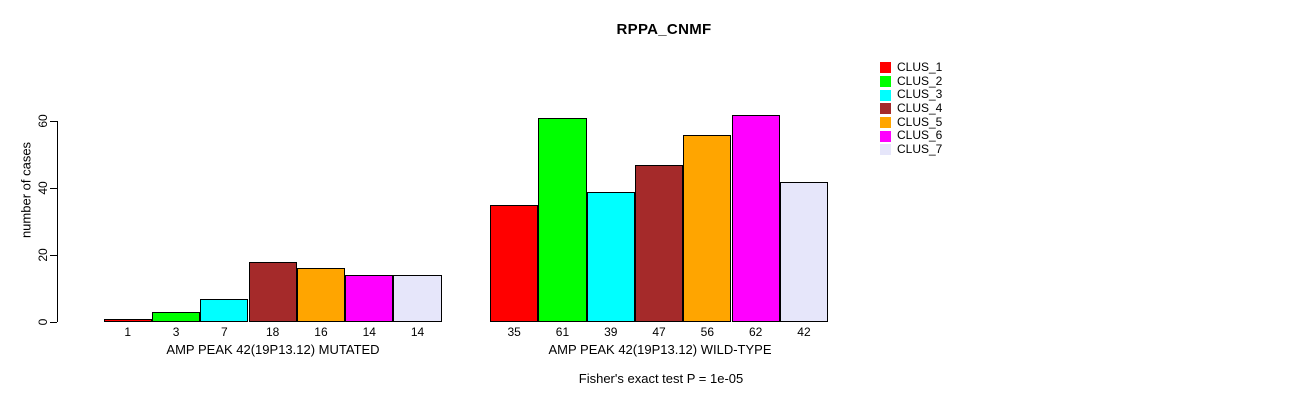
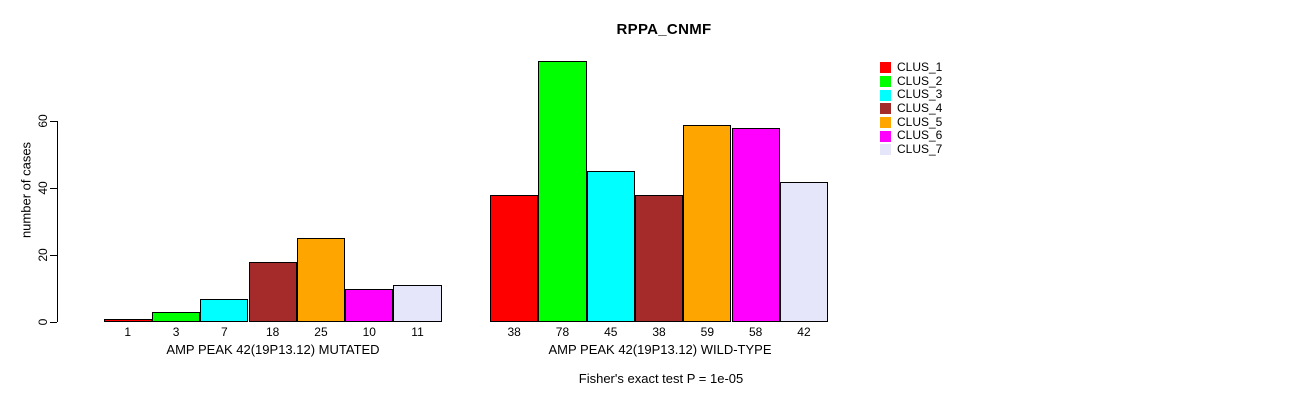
CLUS_5/AMP PEAK 42(19P13.12) MUTATED: 16 -> 25
CLUS_6/AMP PEAK 42(19P13.12) MUTATED: 14 -> 10
CLUS_7/AMP PEAK 42(19P13.12) MUTATED: 14 -> 11
CLUS_1/AMP PEAK 42(19P13.12) WILD-TYPE: 35 -> 38
CLUS_2/AMP PEAK 42(19P13.12) WILD-TYPE: 61 -> 78
CLUS_3/AMP PEAK 42(19P13.12) WILD-TYPE: 39 -> 45
CLUS_4/AMP PEAK 42(19P13.12) WILD-TYPE: 47 -> 38
CLUS_5/AMP PEAK 42(19P13.12) WILD-TYPE: 56 -> 59
CLUS_6/AMP PEAK 42(19P13.12) WILD-TYPE: 62 -> 58
